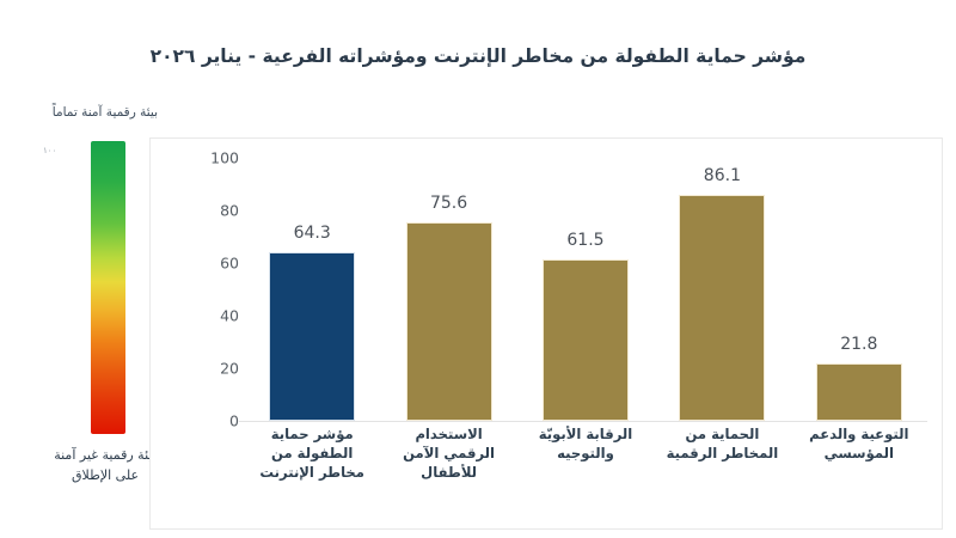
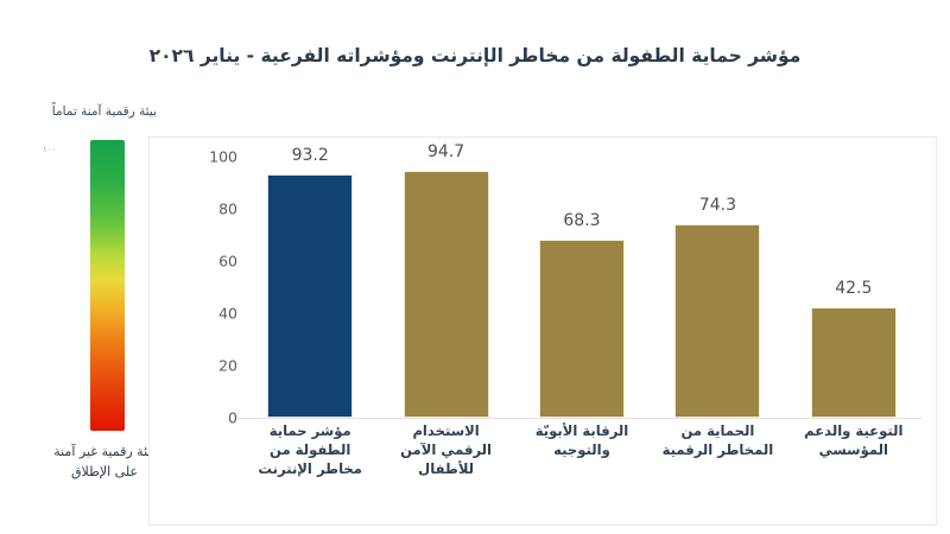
مؤشر حماية الطفولة من مخاطر الإنترنت: 64.3 -> 93.2
الاستخدام الرقمي الآمن للأطفال: 75.6 -> 94.7
الرقابة الأبويّة والتوجيه: 61.5 -> 68.3
الحماية من المخاطر الرقمية: 86.1 -> 74.3
التوعية والدعم المؤسسي: 21.8 -> 42.5
